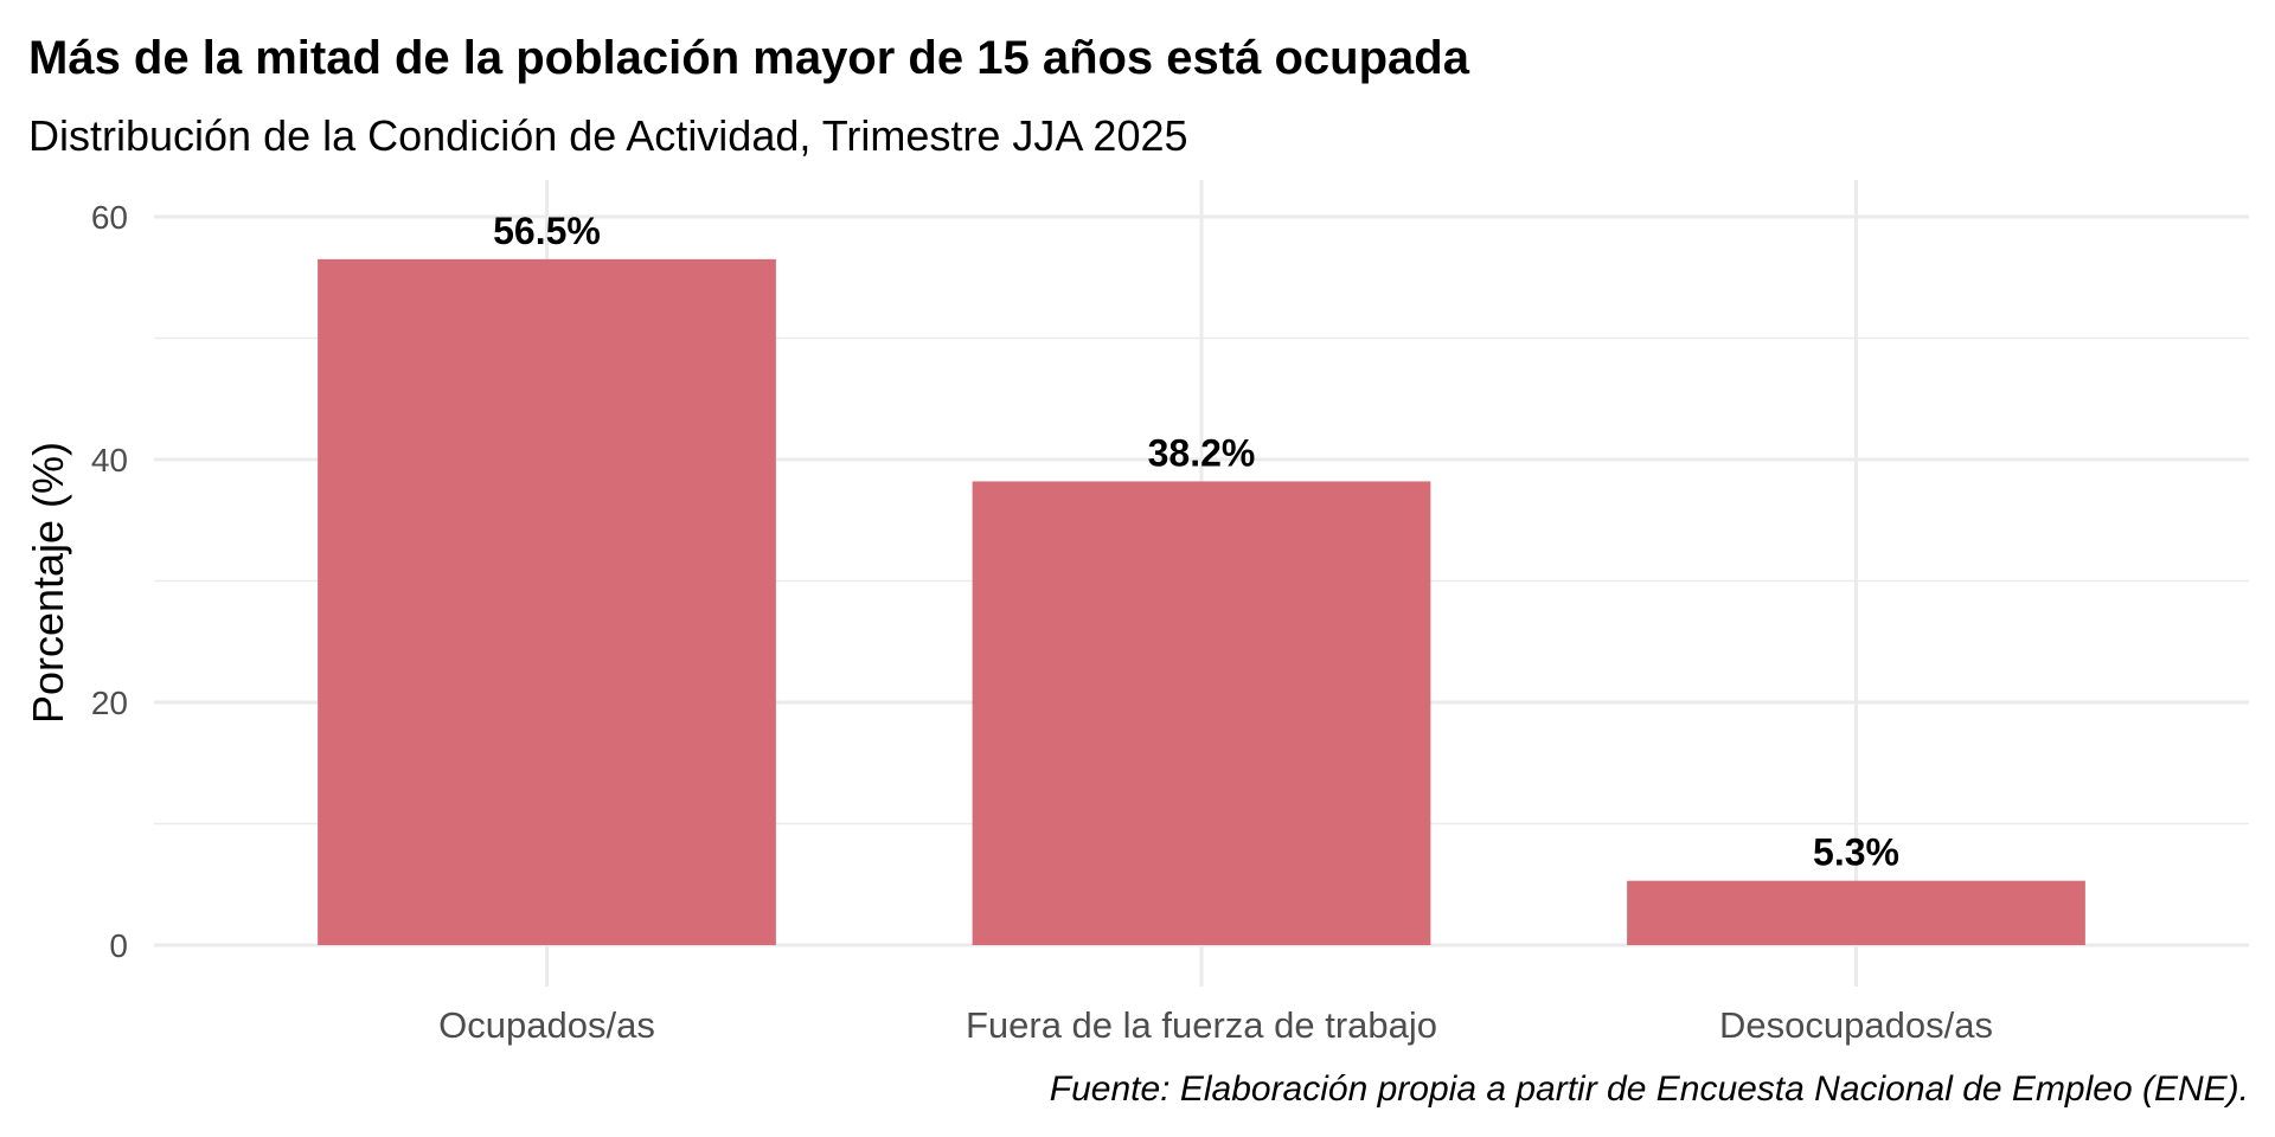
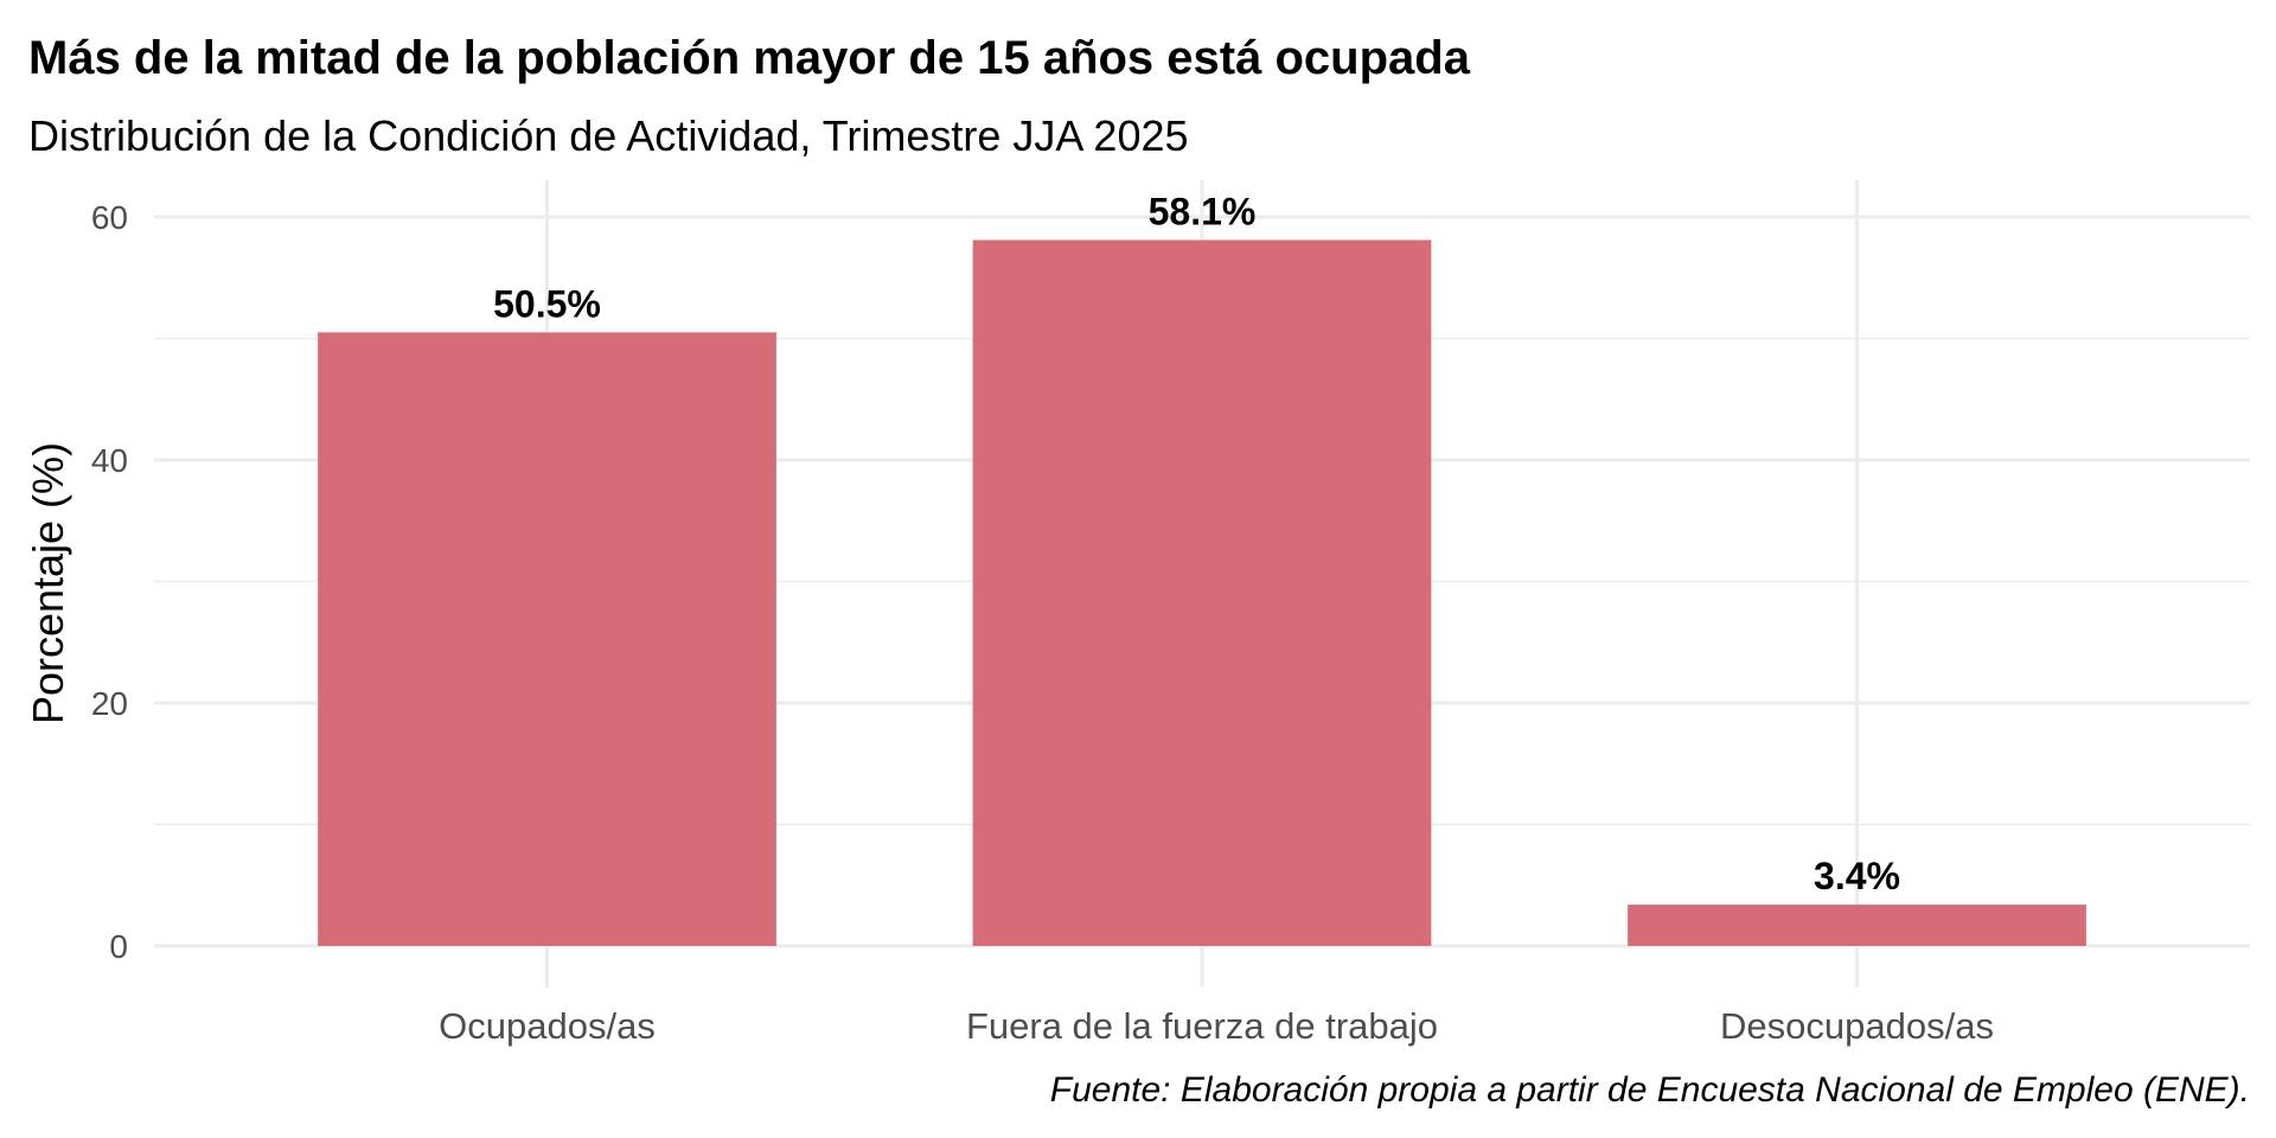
Ocupados/as: 56.5% -> 50.5%
Fuera de la fuerza de trabajo: 38.2% -> 58.1%
Desocupados/as: 5.3% -> 3.4%
